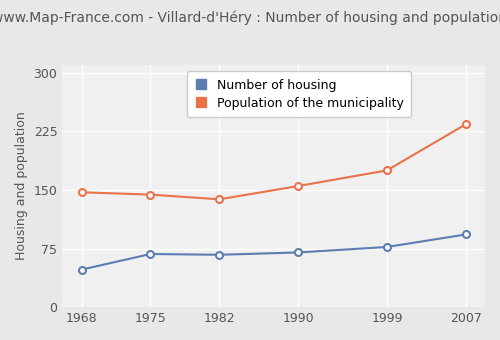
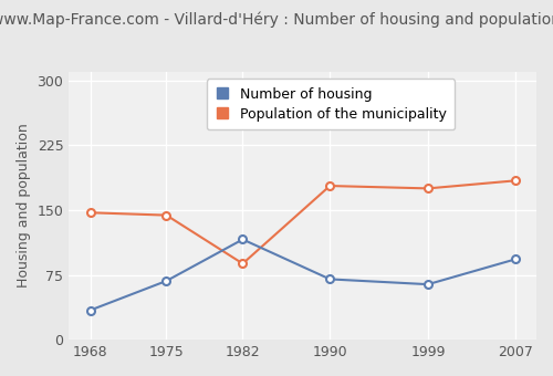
Number of housing/1968: 48 -> 34
Number of housing/1982: 67 -> 116
Population of the municipality/1982: 138 -> 88
Population of the municipality/1990: 155 -> 178
Number of housing/1999: 77 -> 64
Population of the municipality/2007: 234 -> 184
